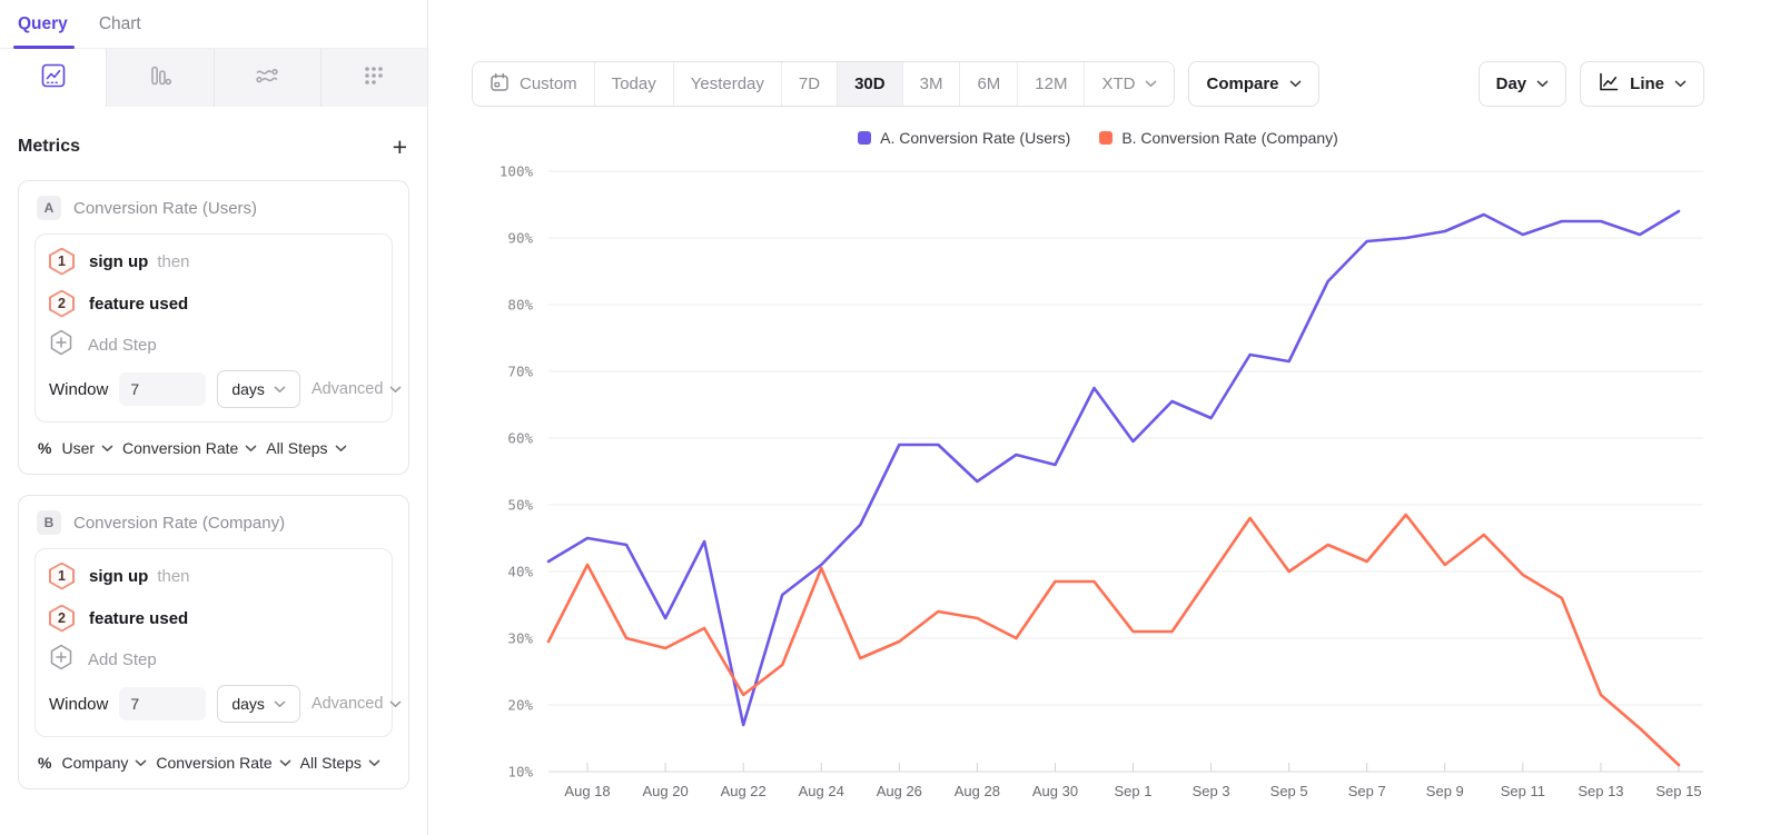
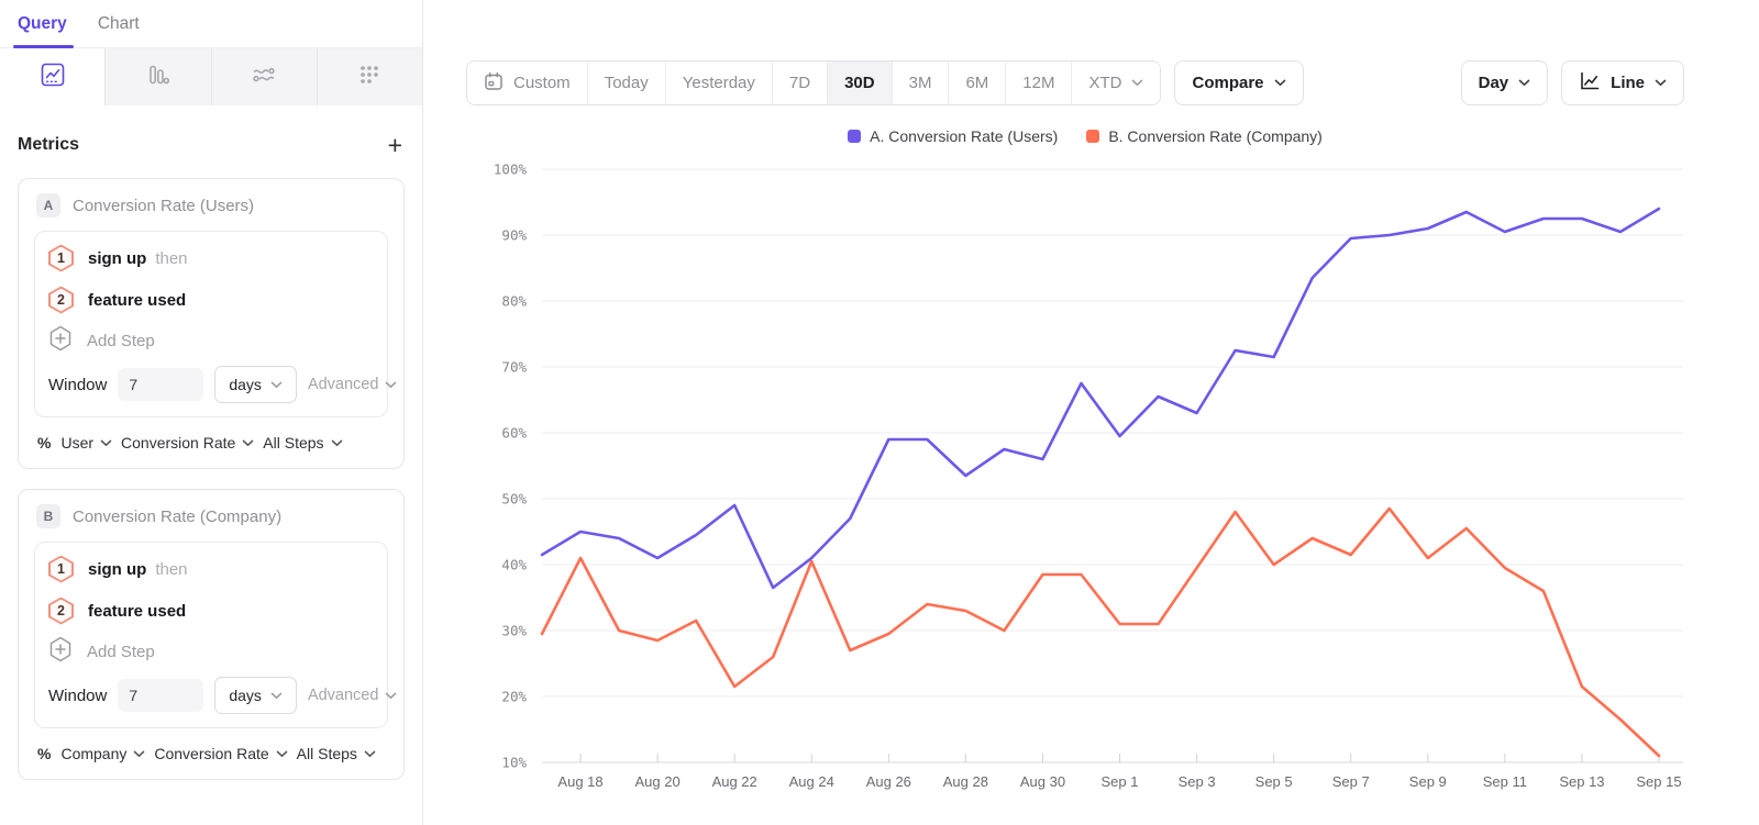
A. Conversion Rate (Users)/Aug 20: 33% -> 41%
A. Conversion Rate (Users)/Aug 22: 17% -> 49%
